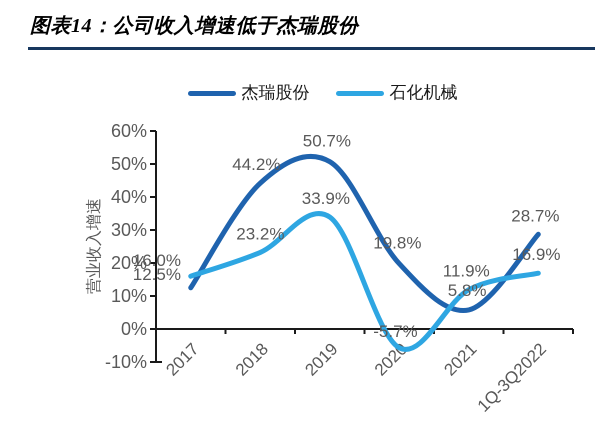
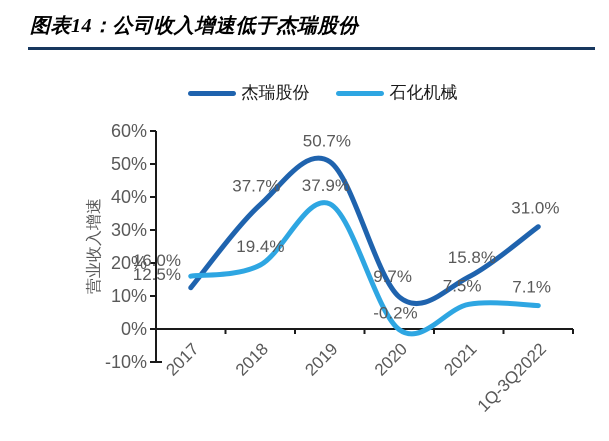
杰瑞股份/2018: 44.2% -> 37.7%
石化机械/2018: 23.2% -> 19.4%
石化机械/2019: 33.9% -> 37.9%
杰瑞股份/2020: 19.8% -> 9.7%
石化机械/2020: -5.7% -> -0.2%
杰瑞股份/2021: 5.8% -> 15.8%
石化机械/2021: 11.9% -> 7.5%
杰瑞股份/1Q-3Q2022: 28.7% -> 31.0%
石化机械/1Q-3Q2022: 16.9% -> 7.1%
